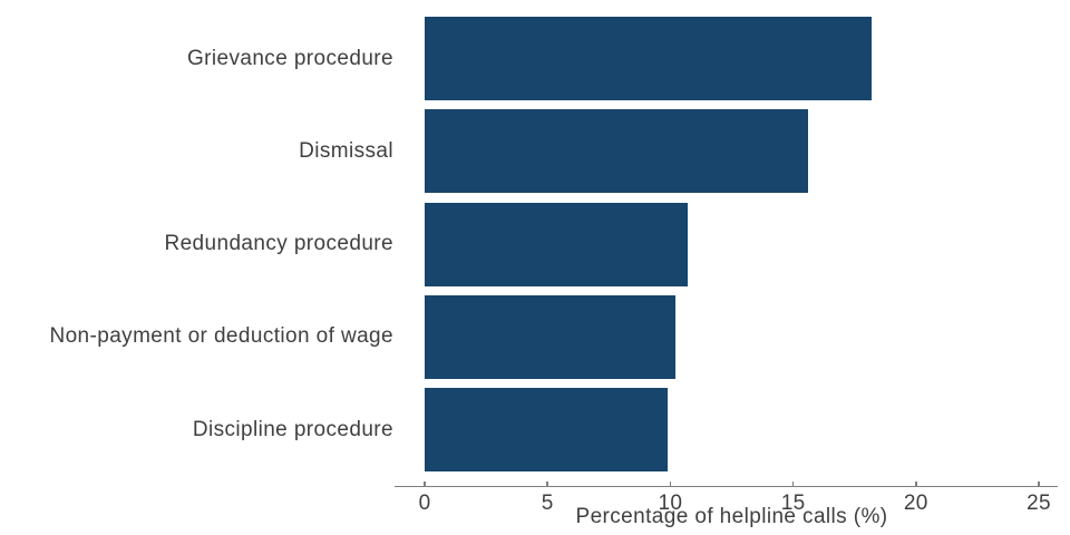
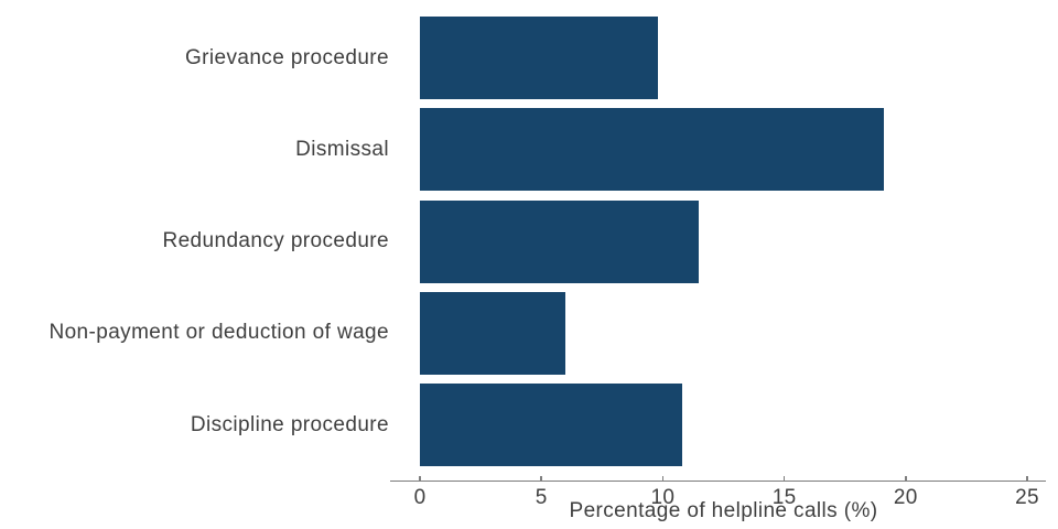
Grievance procedure: 18.2 -> 9.8
Dismissal: 15.6 -> 19.1
Redundancy procedure: 10.7 -> 11.5
Non-payment or deduction of wage: 10.2 -> 6.0
Discipline procedure: 9.9 -> 10.8
